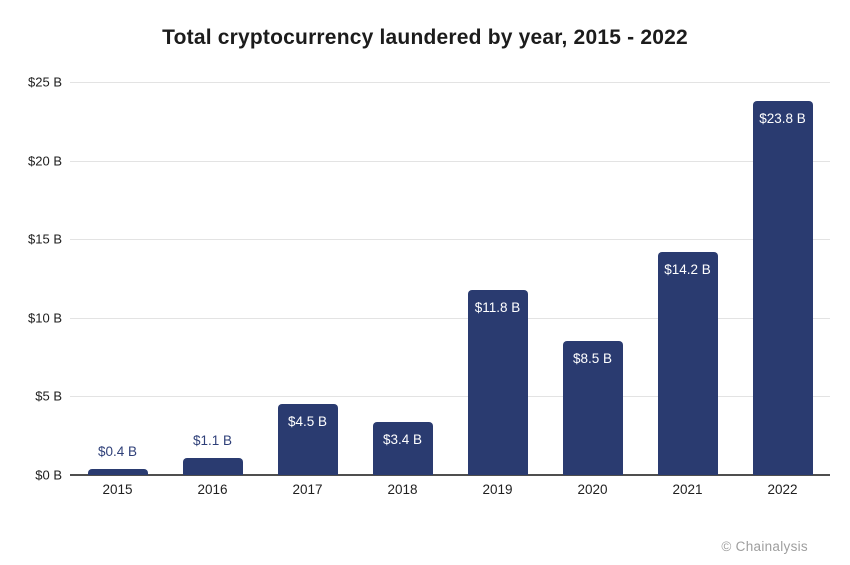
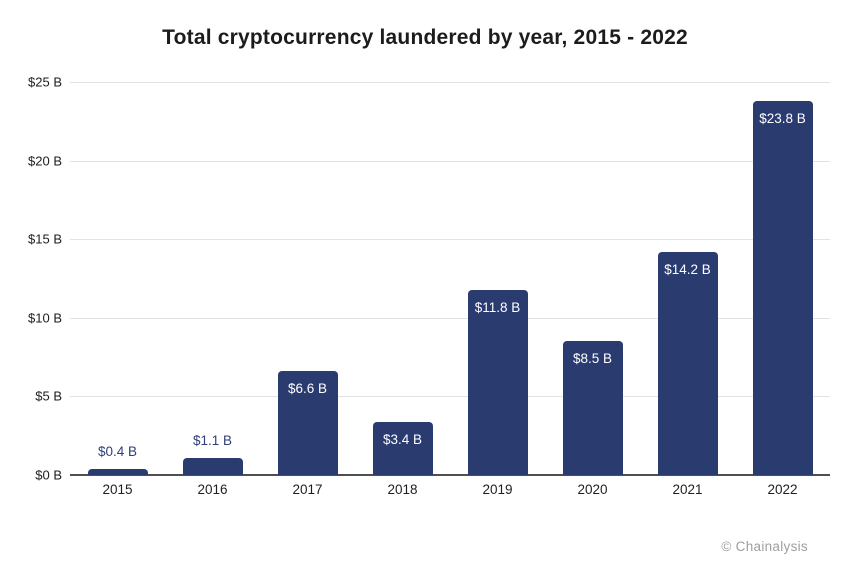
2017: $4.5 -> $6.6
